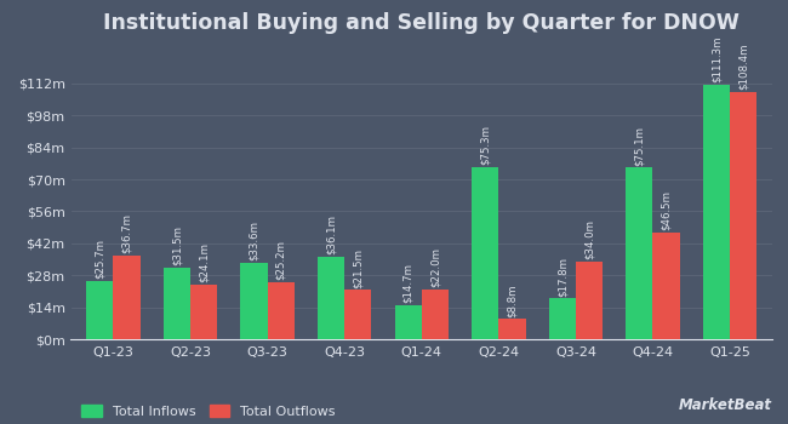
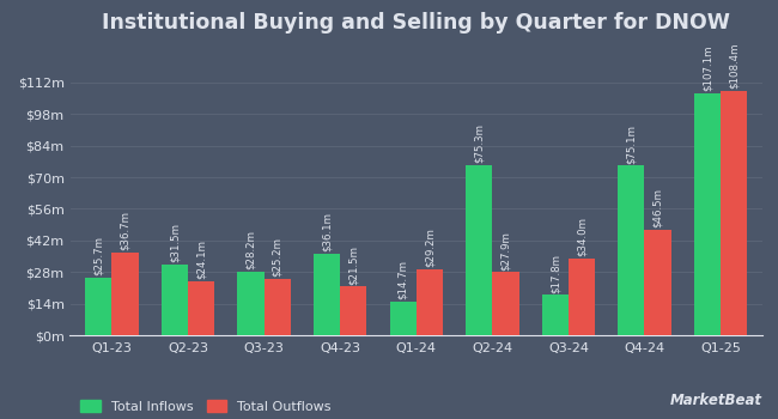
Total Inflows/Q3-23: $33.6m -> $28.2m
Total Outflows/Q1-24: $22.0m -> $29.2m
Total Outflows/Q2-24: $8.8m -> $27.9m
Total Inflows/Q1-25: $111.3m -> $107.1m
